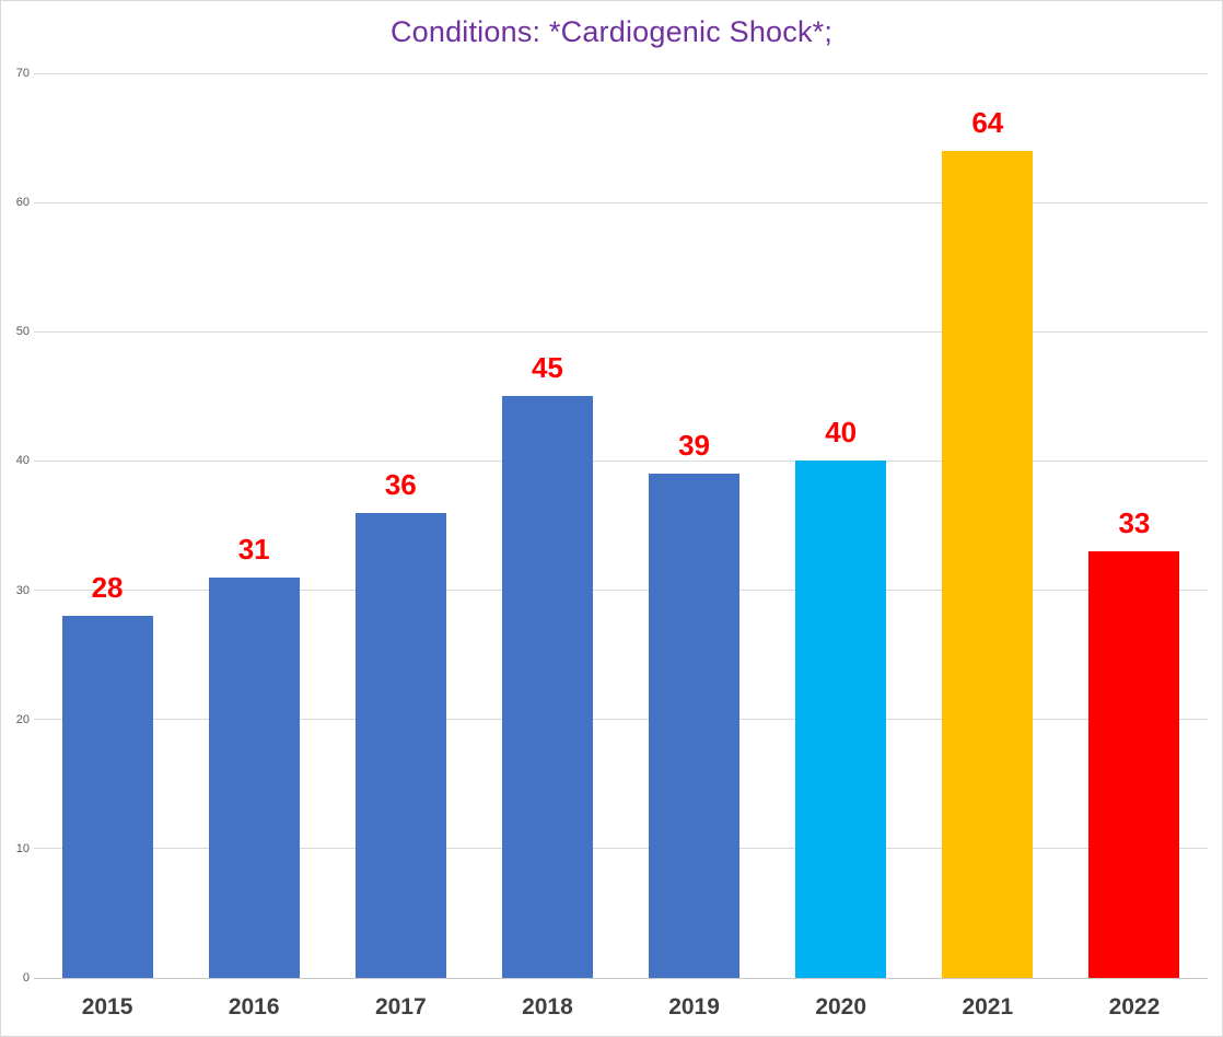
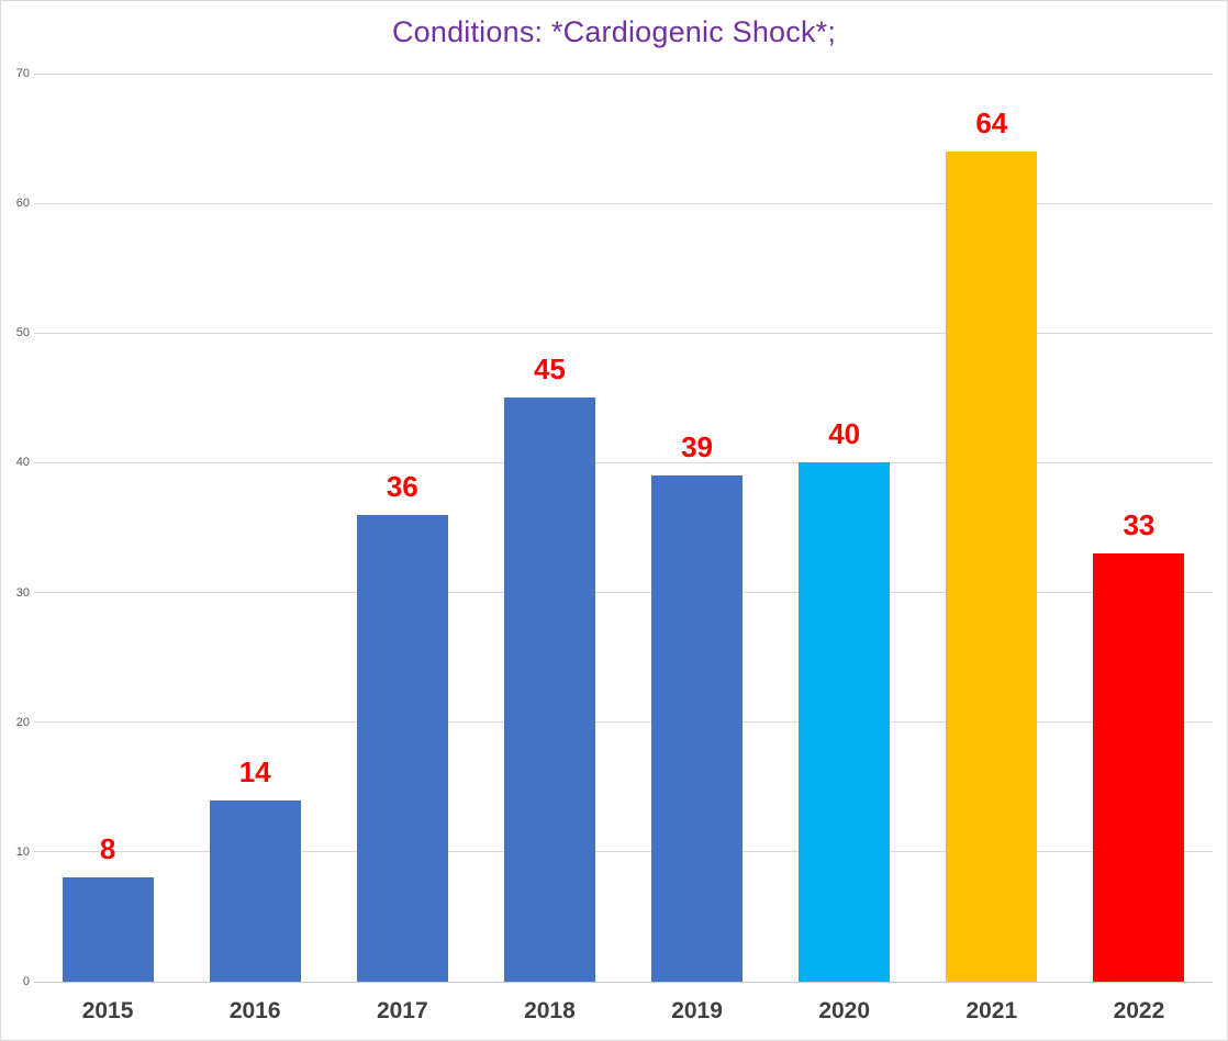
2015: 28 -> 8
2016: 31 -> 14
